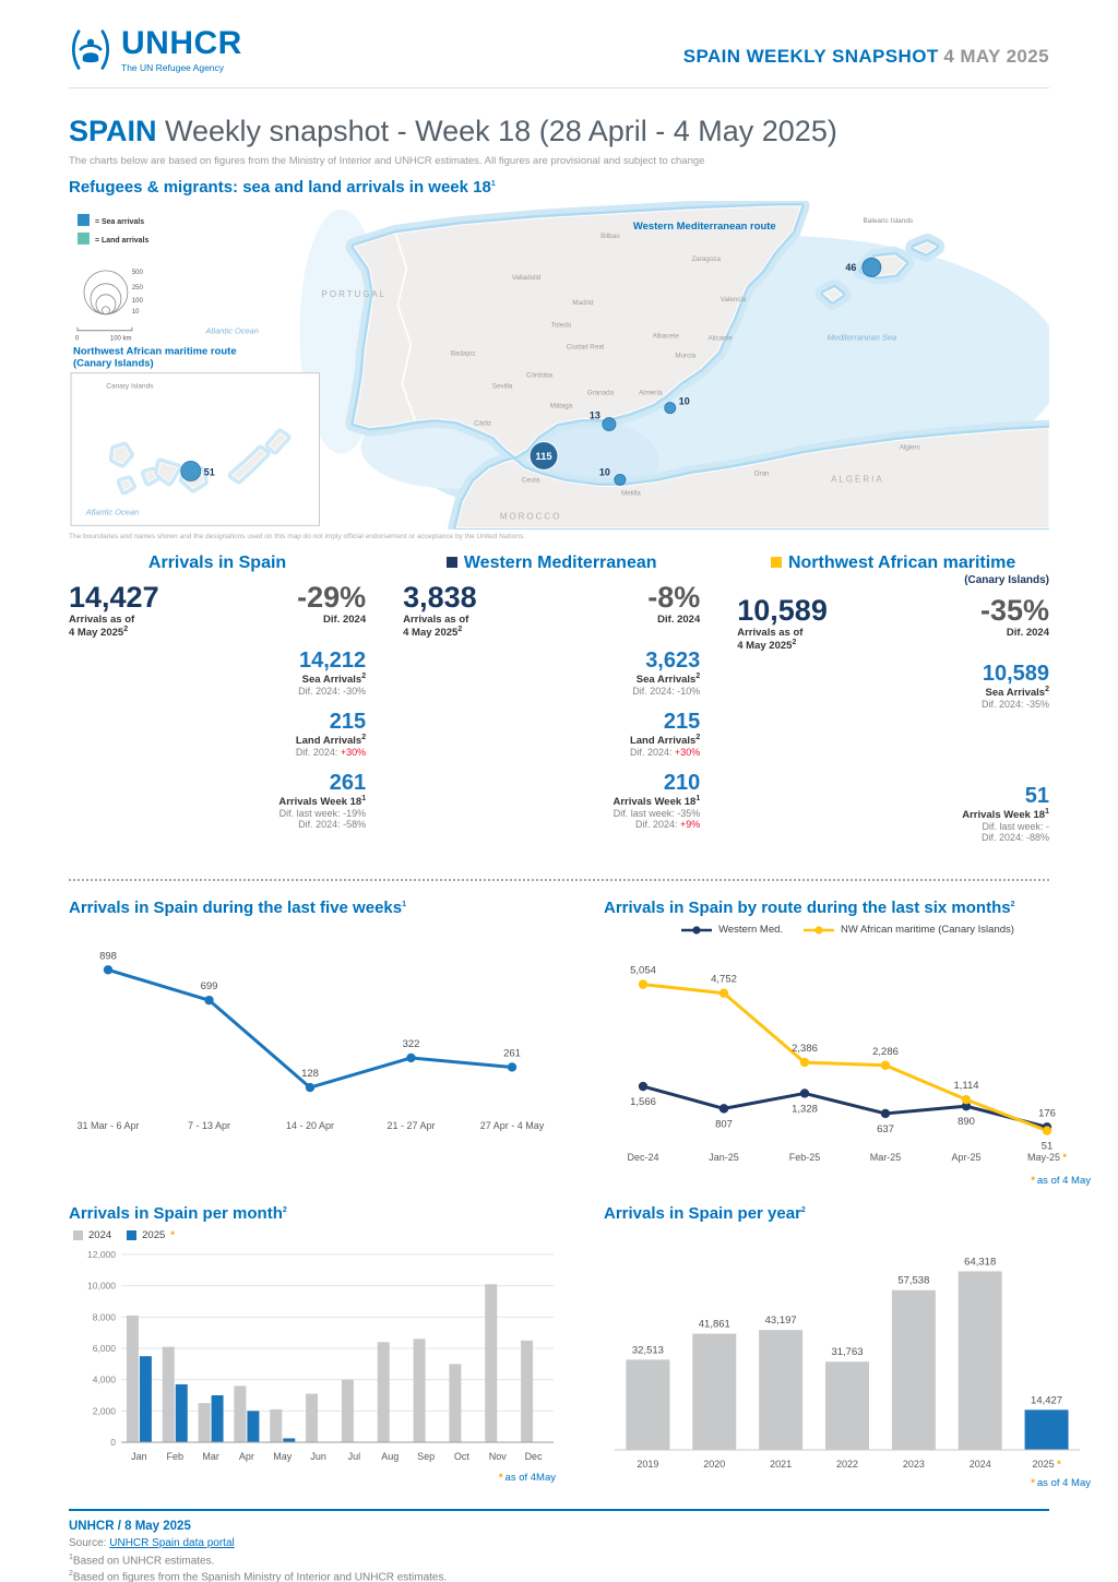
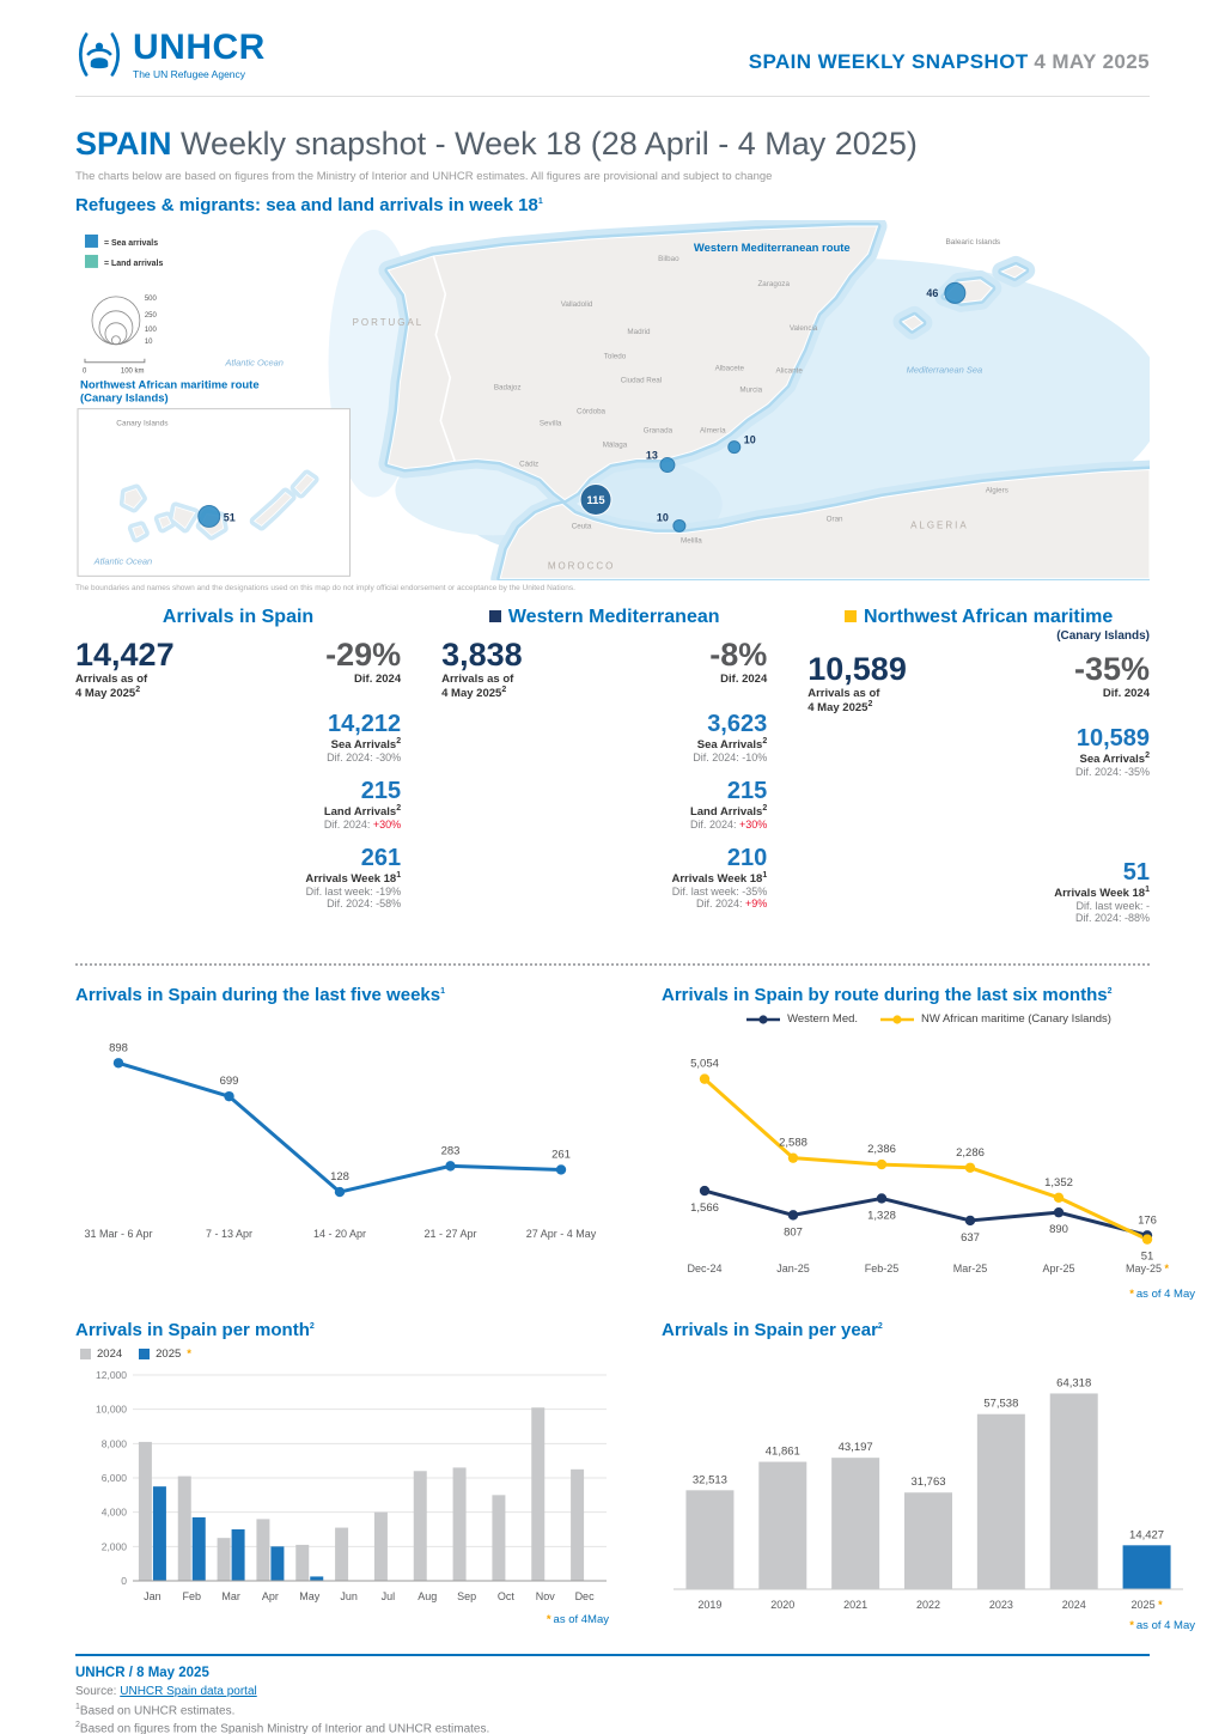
Arrivals in Spain during the last five weeks/21 - 27 Apr: 322 -> 283
Arrivals in Spain by route during the last six months/NW African maritime (Canary Islands)/Jan-25: 4,752 -> 2,588
Arrivals in Spain by route during the last six months/NW African maritime (Canary Islands)/Apr-25: 1,114 -> 1,352
